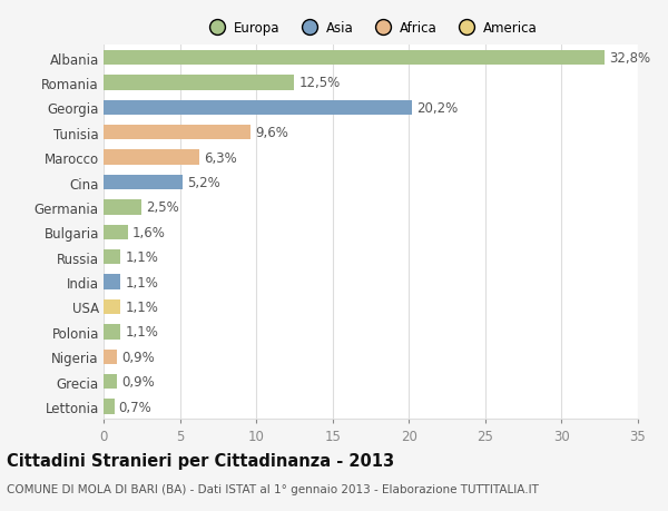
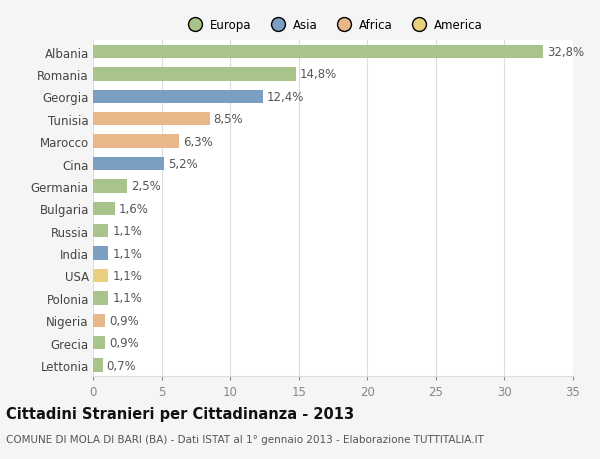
Romania: 12,5% -> 14,8%
Georgia: 20,2% -> 12,4%
Tunisia: 9,6% -> 8,5%
